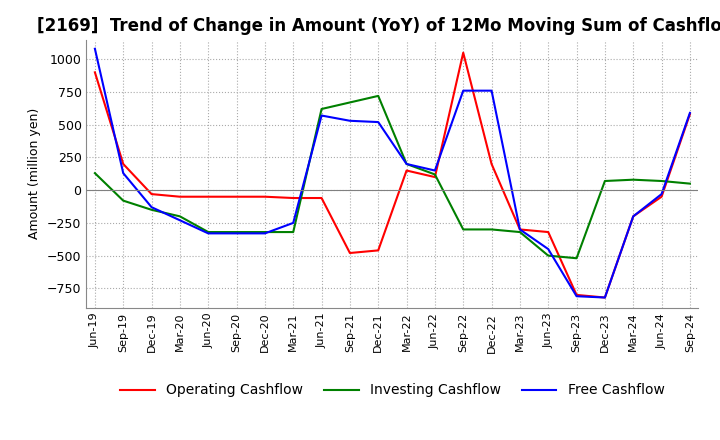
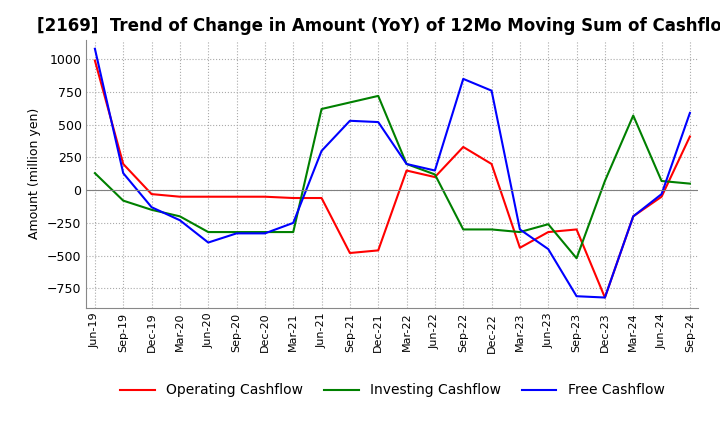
Operating Cashflow/Jun-19: 900 -> 990
Free Cashflow/Jun-20: -330 -> -400
Free Cashflow/Jun-21: 570 -> 300
Operating Cashflow/Sep-22: 1050 -> 330
Free Cashflow/Sep-22: 760 -> 850
Operating Cashflow/Mar-23: -300 -> -440
Investing Cashflow/Jun-23: -500 -> -260
Operating Cashflow/Sep-23: -800 -> -300
Investing Cashflow/Mar-24: 80 -> 570
Operating Cashflow/Sep-24: 580 -> 410
